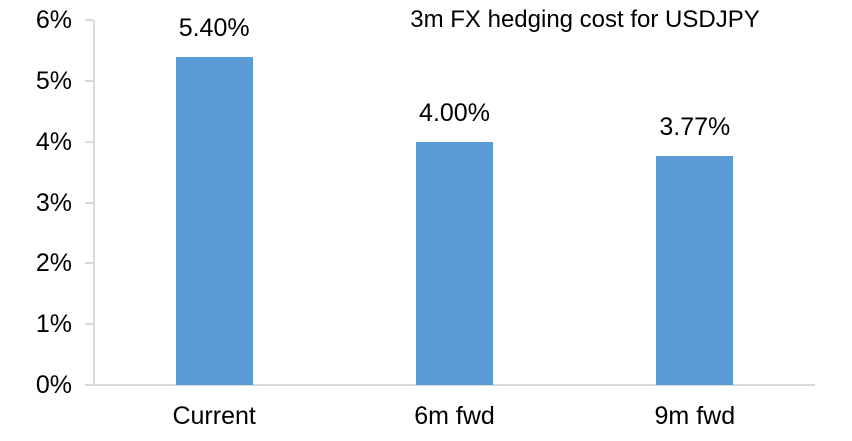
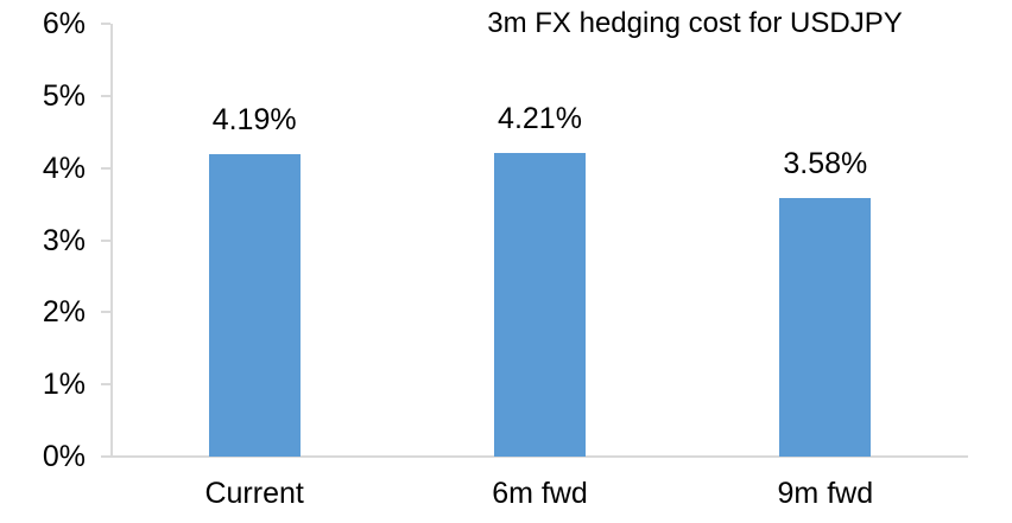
Current: 5.40% -> 4.19%
6m fwd: 4.00% -> 4.21%
9m fwd: 3.77% -> 3.58%
